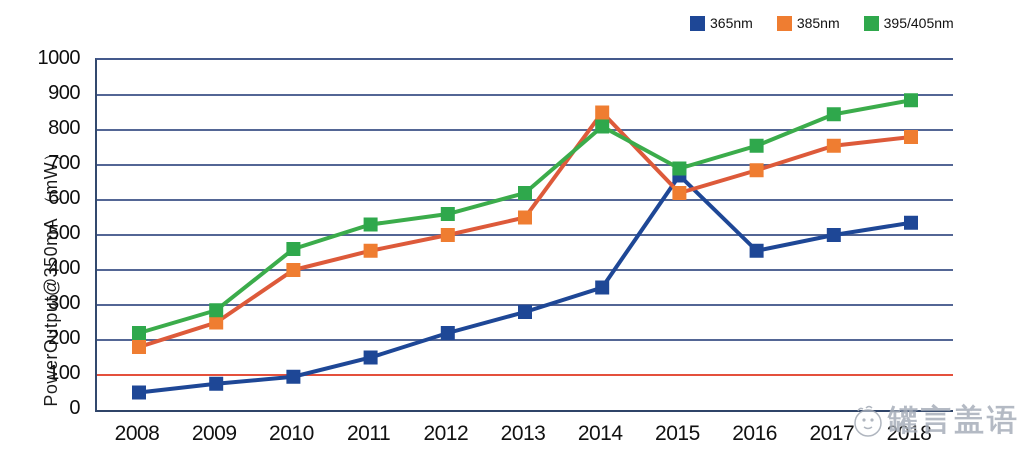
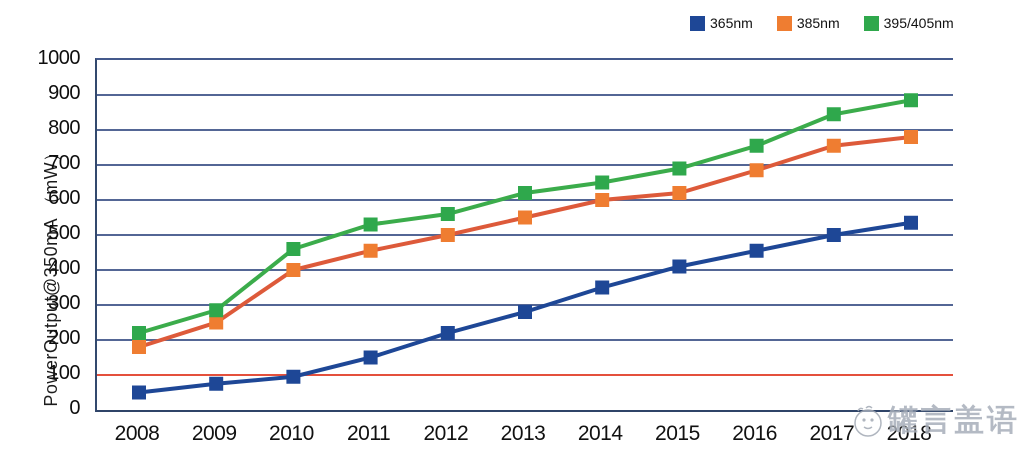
385nm/2014: 850 -> 600
395/405nm/2014: 810 -> 650
365nm/2015: 670 -> 410
